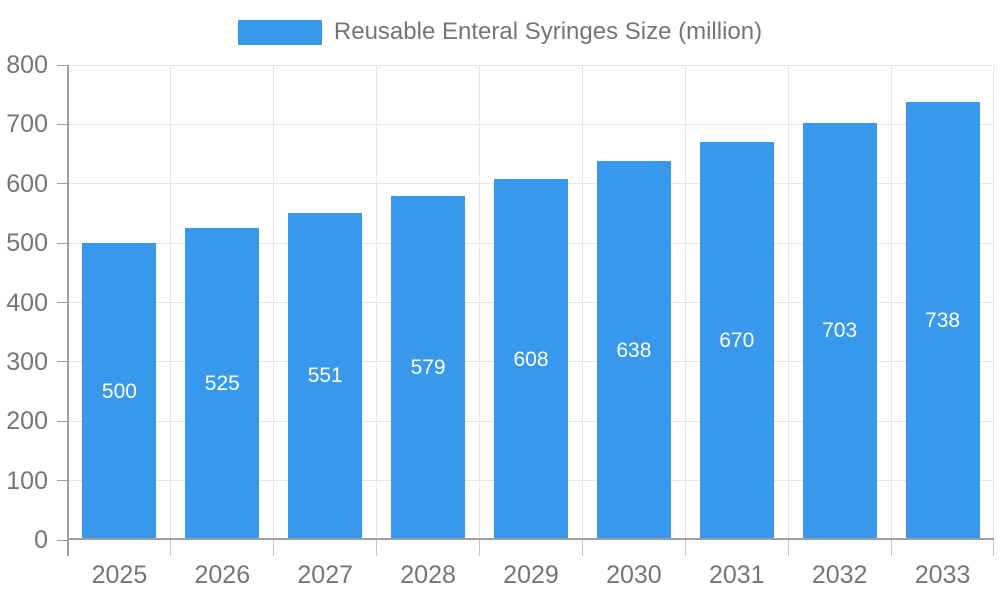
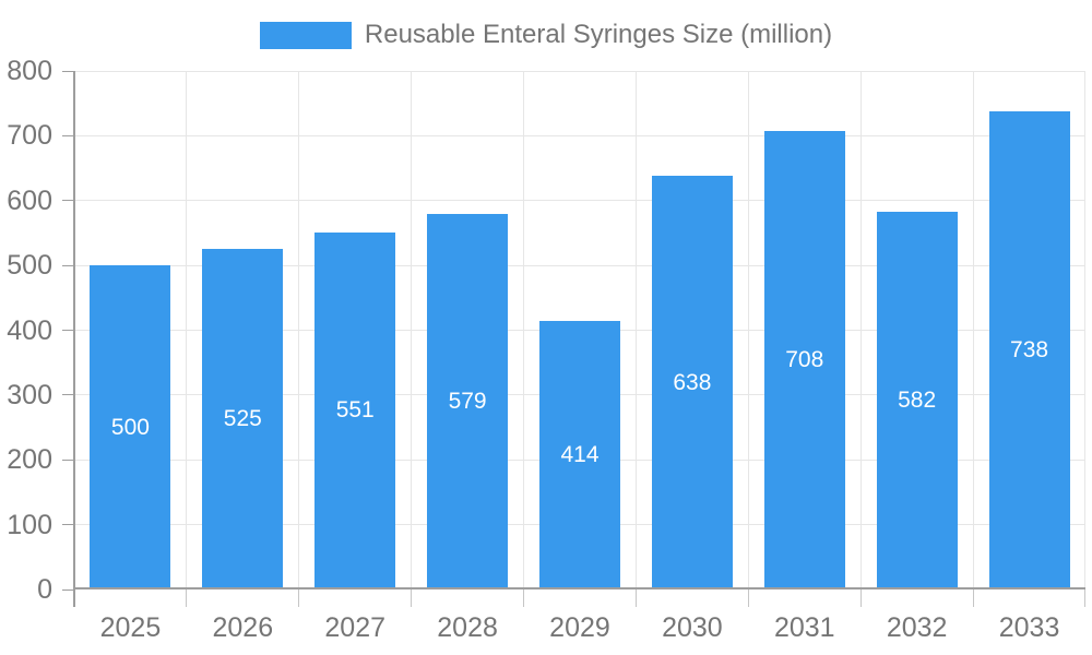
2029: 608 -> 414
2031: 670 -> 708
2032: 703 -> 582
